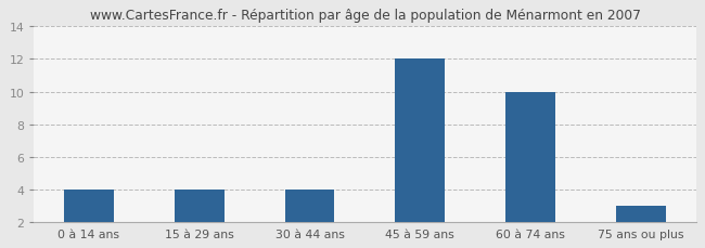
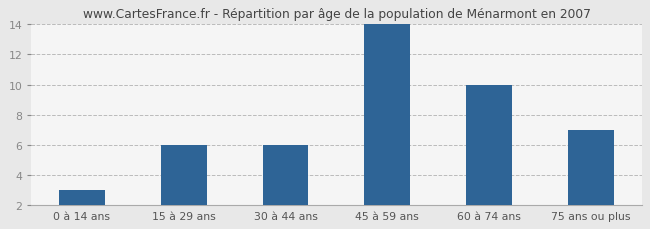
0 à 14 ans: 4 -> 3
15 à 29 ans: 4 -> 6
30 à 44 ans: 4 -> 6
45 à 59 ans: 12 -> 14
75 ans ou plus: 3 -> 7
